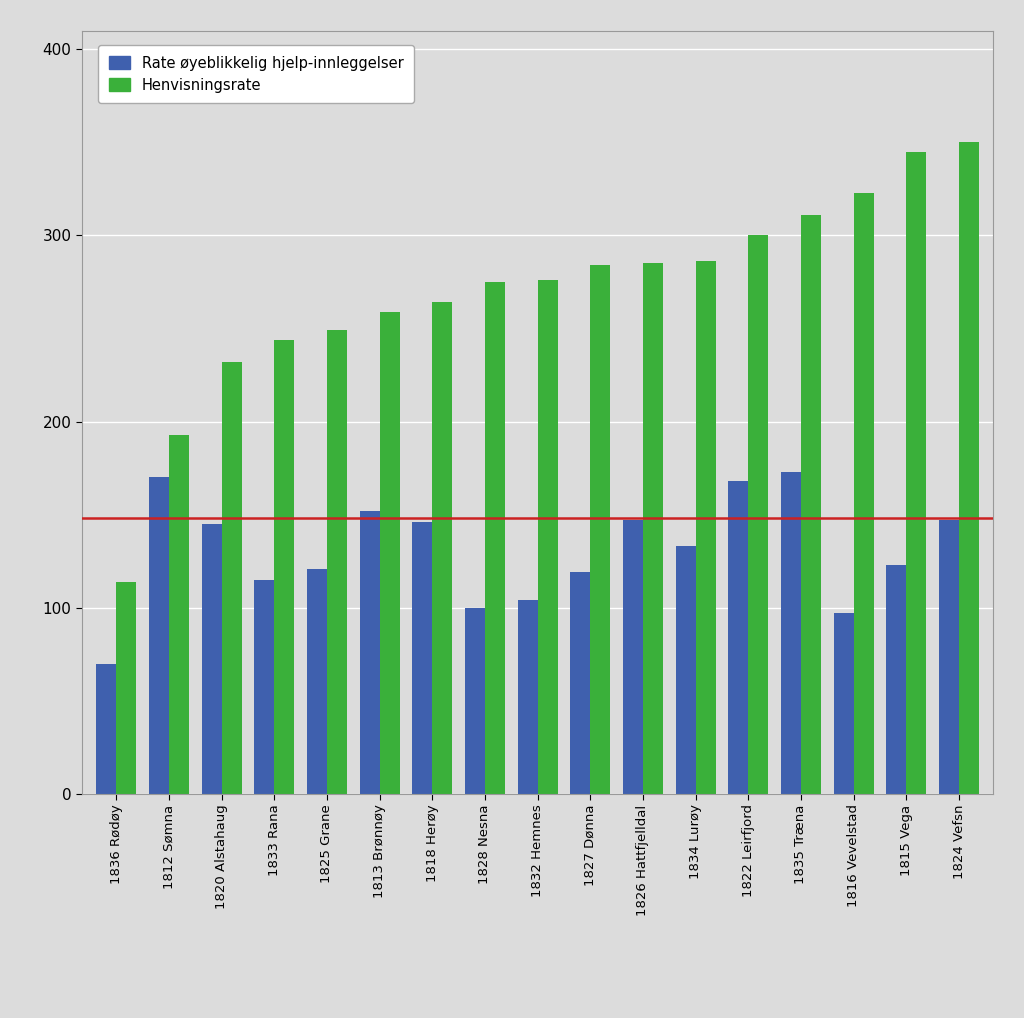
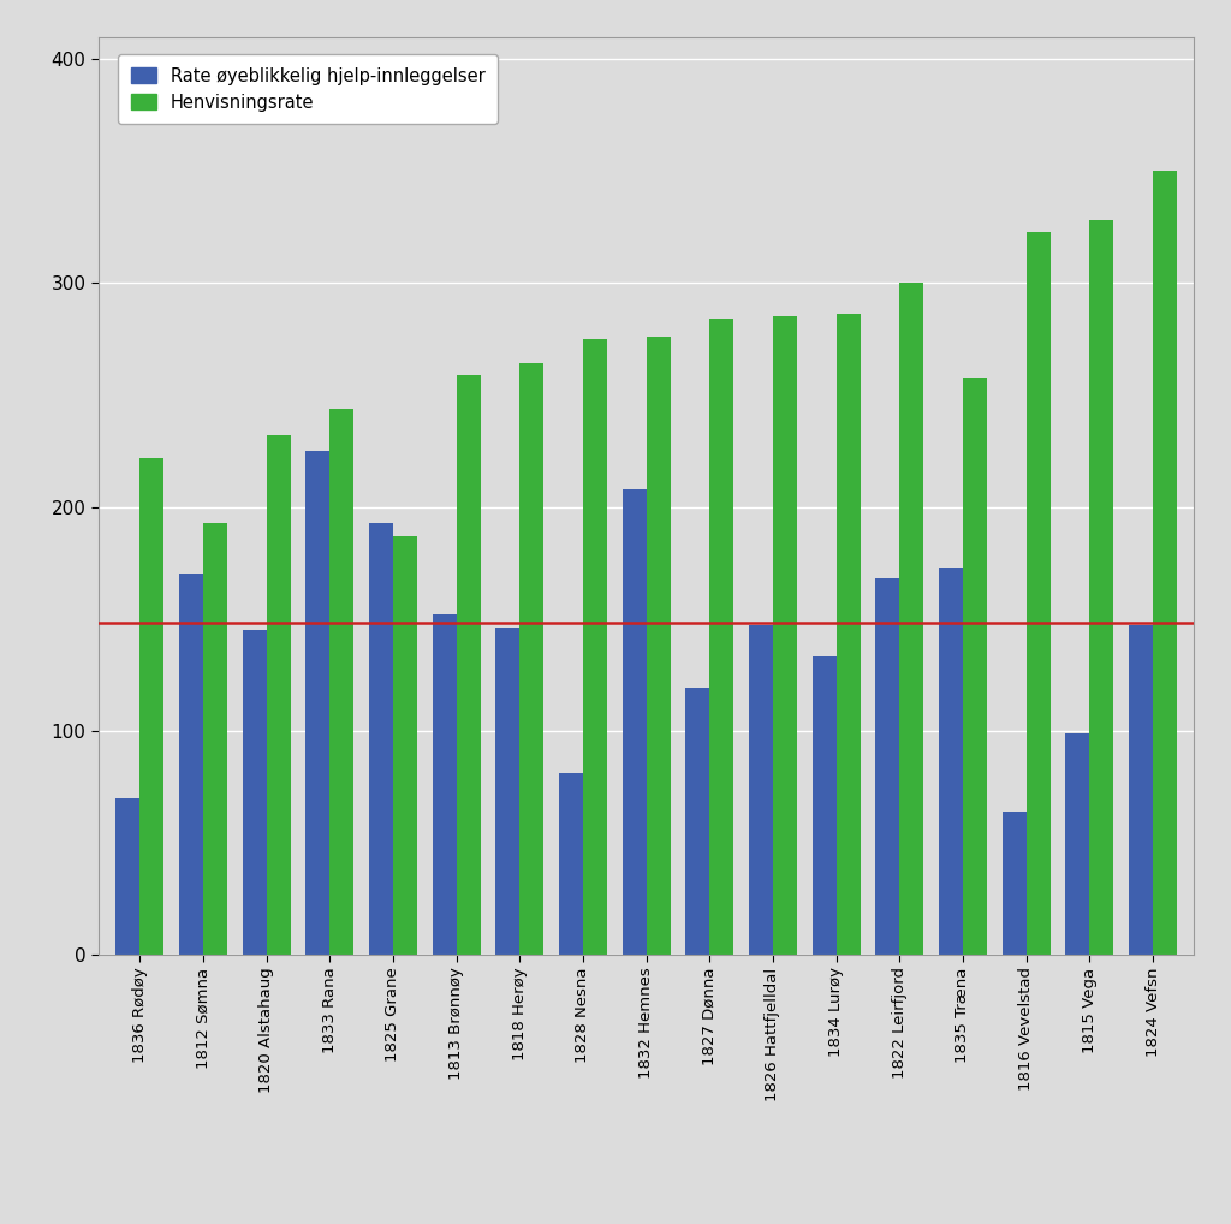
Henvisningsrate/1836 Rødøy: 114 -> 222
Rate øyeblikkelig hjelp-innleggelser/1833 Rana: 115 -> 225
Rate øyeblikkelig hjelp-innleggelser/1825 Grane: 121 -> 193
Henvisningsrate/1825 Grane: 249 -> 187
Rate øyeblikkelig hjelp-innleggelser/1828 Nesna: 100 -> 81
Rate øyeblikkelig hjelp-innleggelser/1832 Hemnes: 104 -> 208
Henvisningsrate/1835 Træna: 311 -> 258
Rate øyeblikkelig hjelp-innleggelser/1816 Vevelstad: 97 -> 64
Rate øyeblikkelig hjelp-innleggelser/1815 Vega: 123 -> 99
Henvisningsrate/1815 Vega: 345 -> 328
